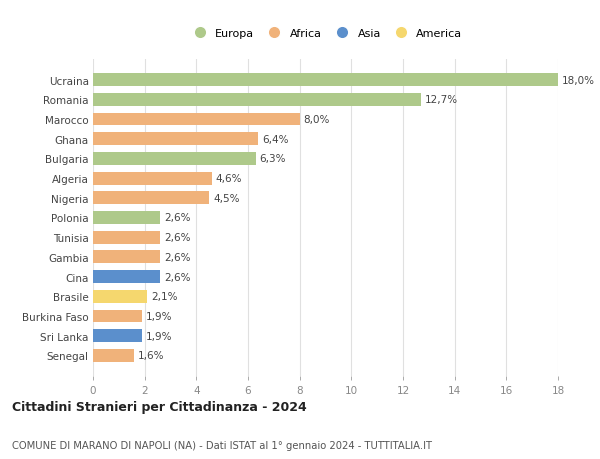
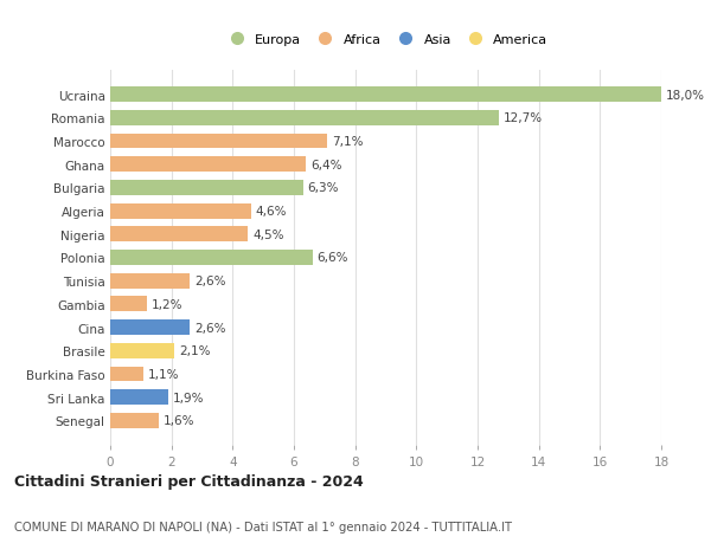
Marocco: 8,0% -> 7,1%
Polonia: 2,6% -> 6,6%
Gambia: 2,6% -> 1,2%
Burkina Faso: 1,9% -> 1,1%
